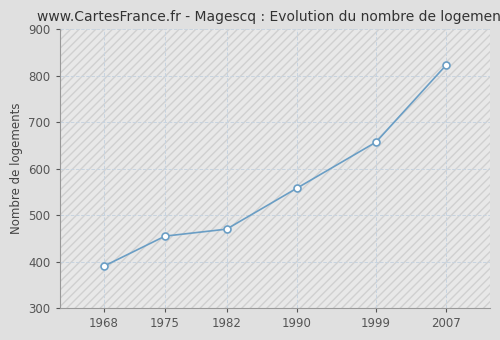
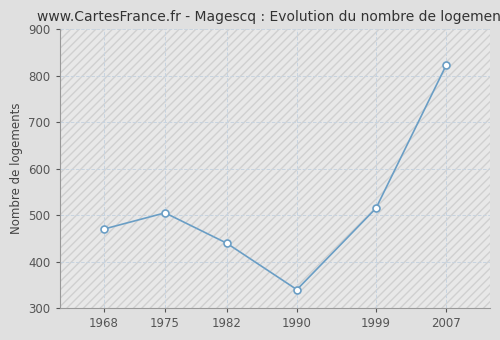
1968: 390 -> 470
1975: 455 -> 505
1982: 470 -> 440
1990: 558 -> 340
1999: 657 -> 515
